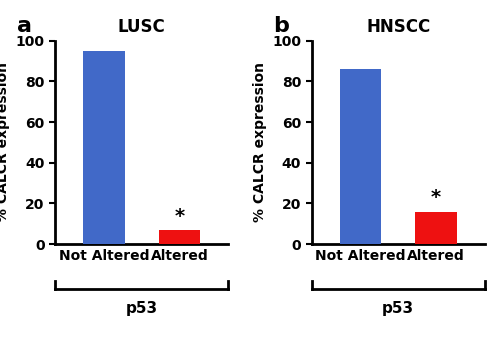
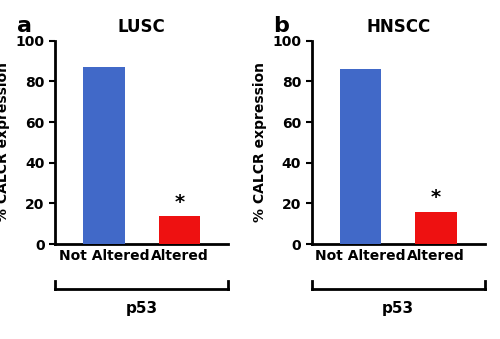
LUSC/Not Altered: 95 -> 87
LUSC/Altered: 7 -> 14
